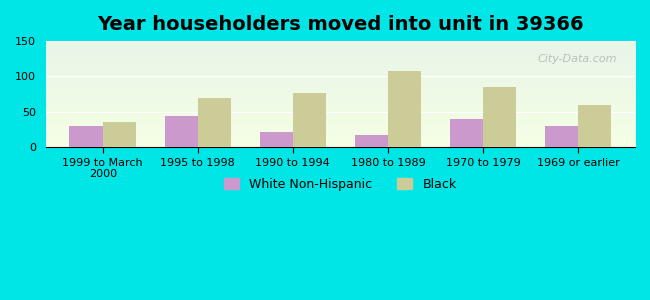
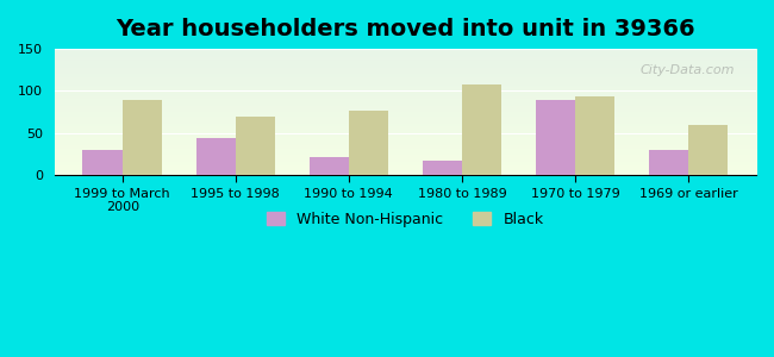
Black/1999 to March 2000: 35 -> 90
White Non-Hispanic/1970 to 1979: 40 -> 90
Black/1970 to 1979: 85 -> 94
